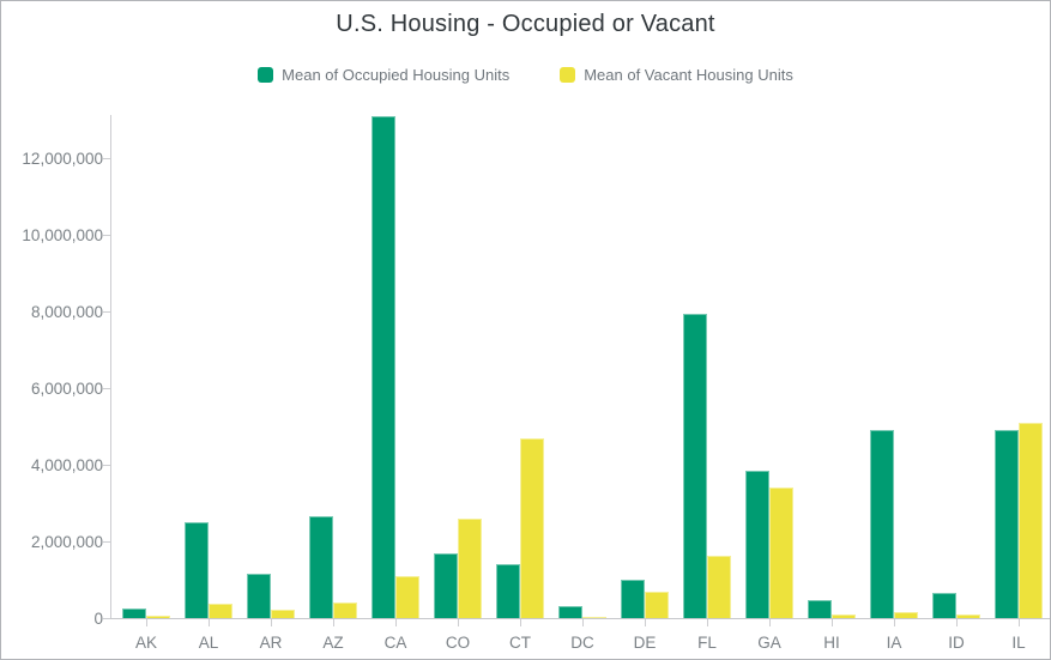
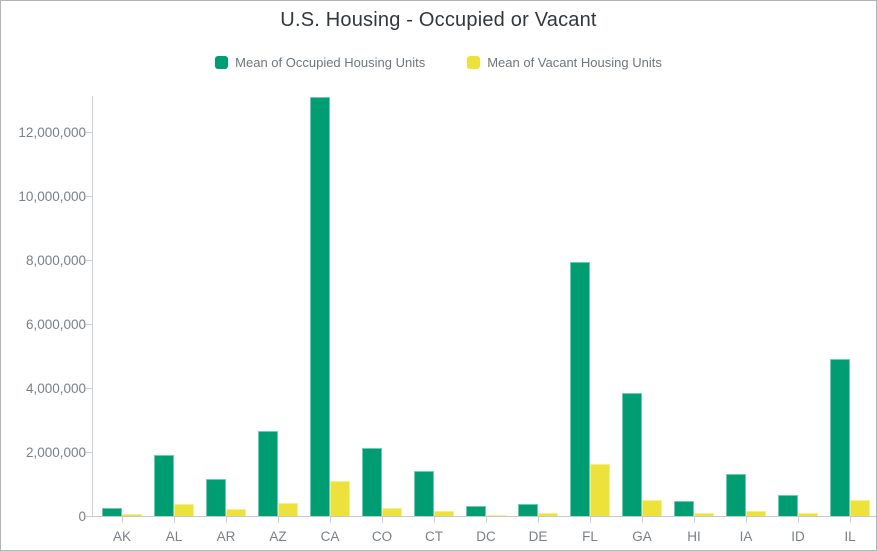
Mean of Occupied Housing Units/AL: 2500000 -> 1900000
Mean of Occupied Housing Units/CO: 1700000 -> 2100000
Mean of Vacant Housing Units/CO: 2600000 -> 200000
Mean of Vacant Housing Units/CT: 4700000 -> 200000
Mean of Occupied Housing Units/DE: 1000000 -> 400000
Mean of Vacant Housing Units/DE: 700000 -> 100000
Mean of Vacant Housing Units/GA: 3400000 -> 500000
Mean of Occupied Housing Units/IA: 4900000 -> 1300000
Mean of Vacant Housing Units/IL: 5100000 -> 500000
